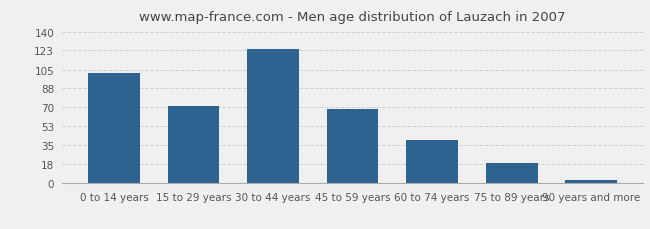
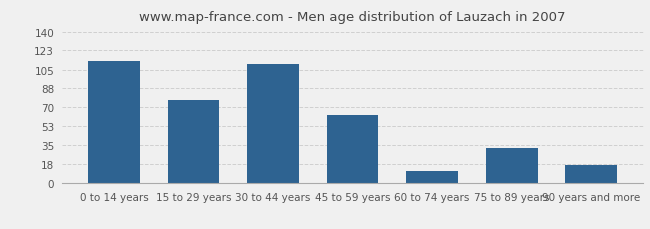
0 to 14 years: 102 -> 113
15 to 29 years: 71 -> 77
30 to 44 years: 124 -> 110
45 to 59 years: 69 -> 63
60 to 74 years: 40 -> 11
75 to 89 years: 19 -> 32
90 years and more: 3 -> 17
